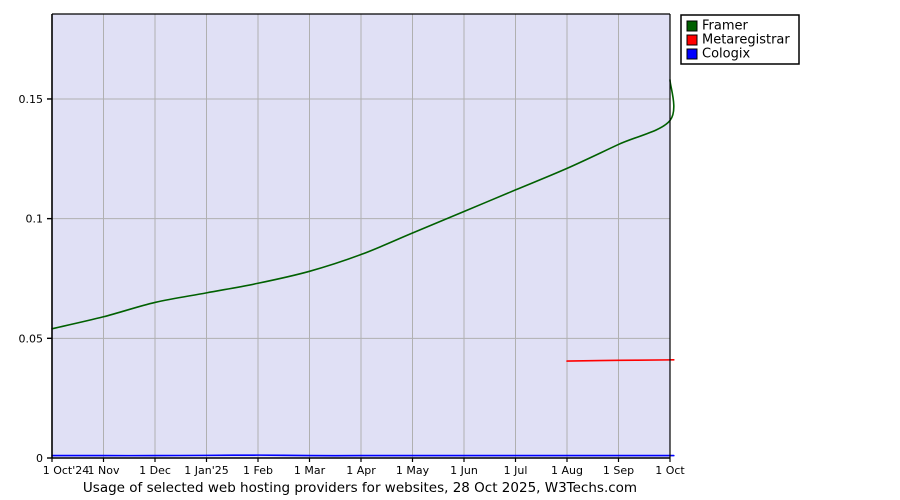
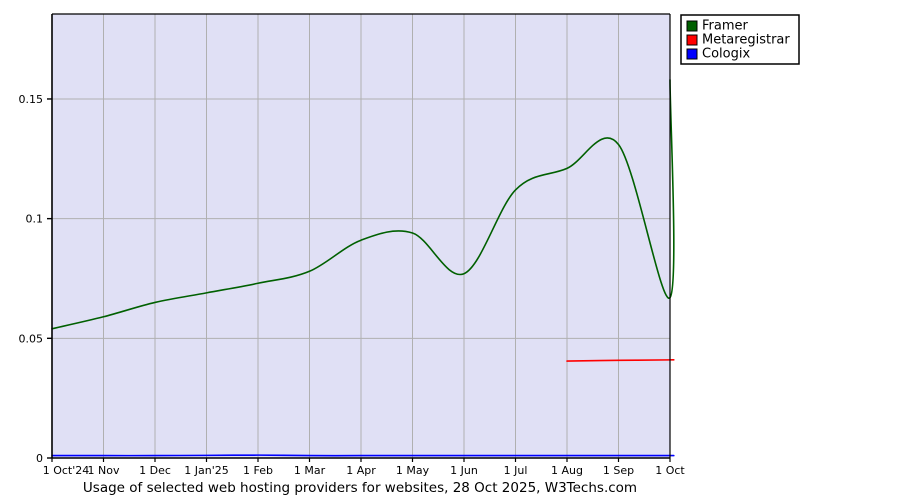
Framer/1 Apr: 0.085 -> 0.091
Framer/1 Jun: 0.103 -> 0.077
Framer/1 Oct: 0.141 -> 0.067
